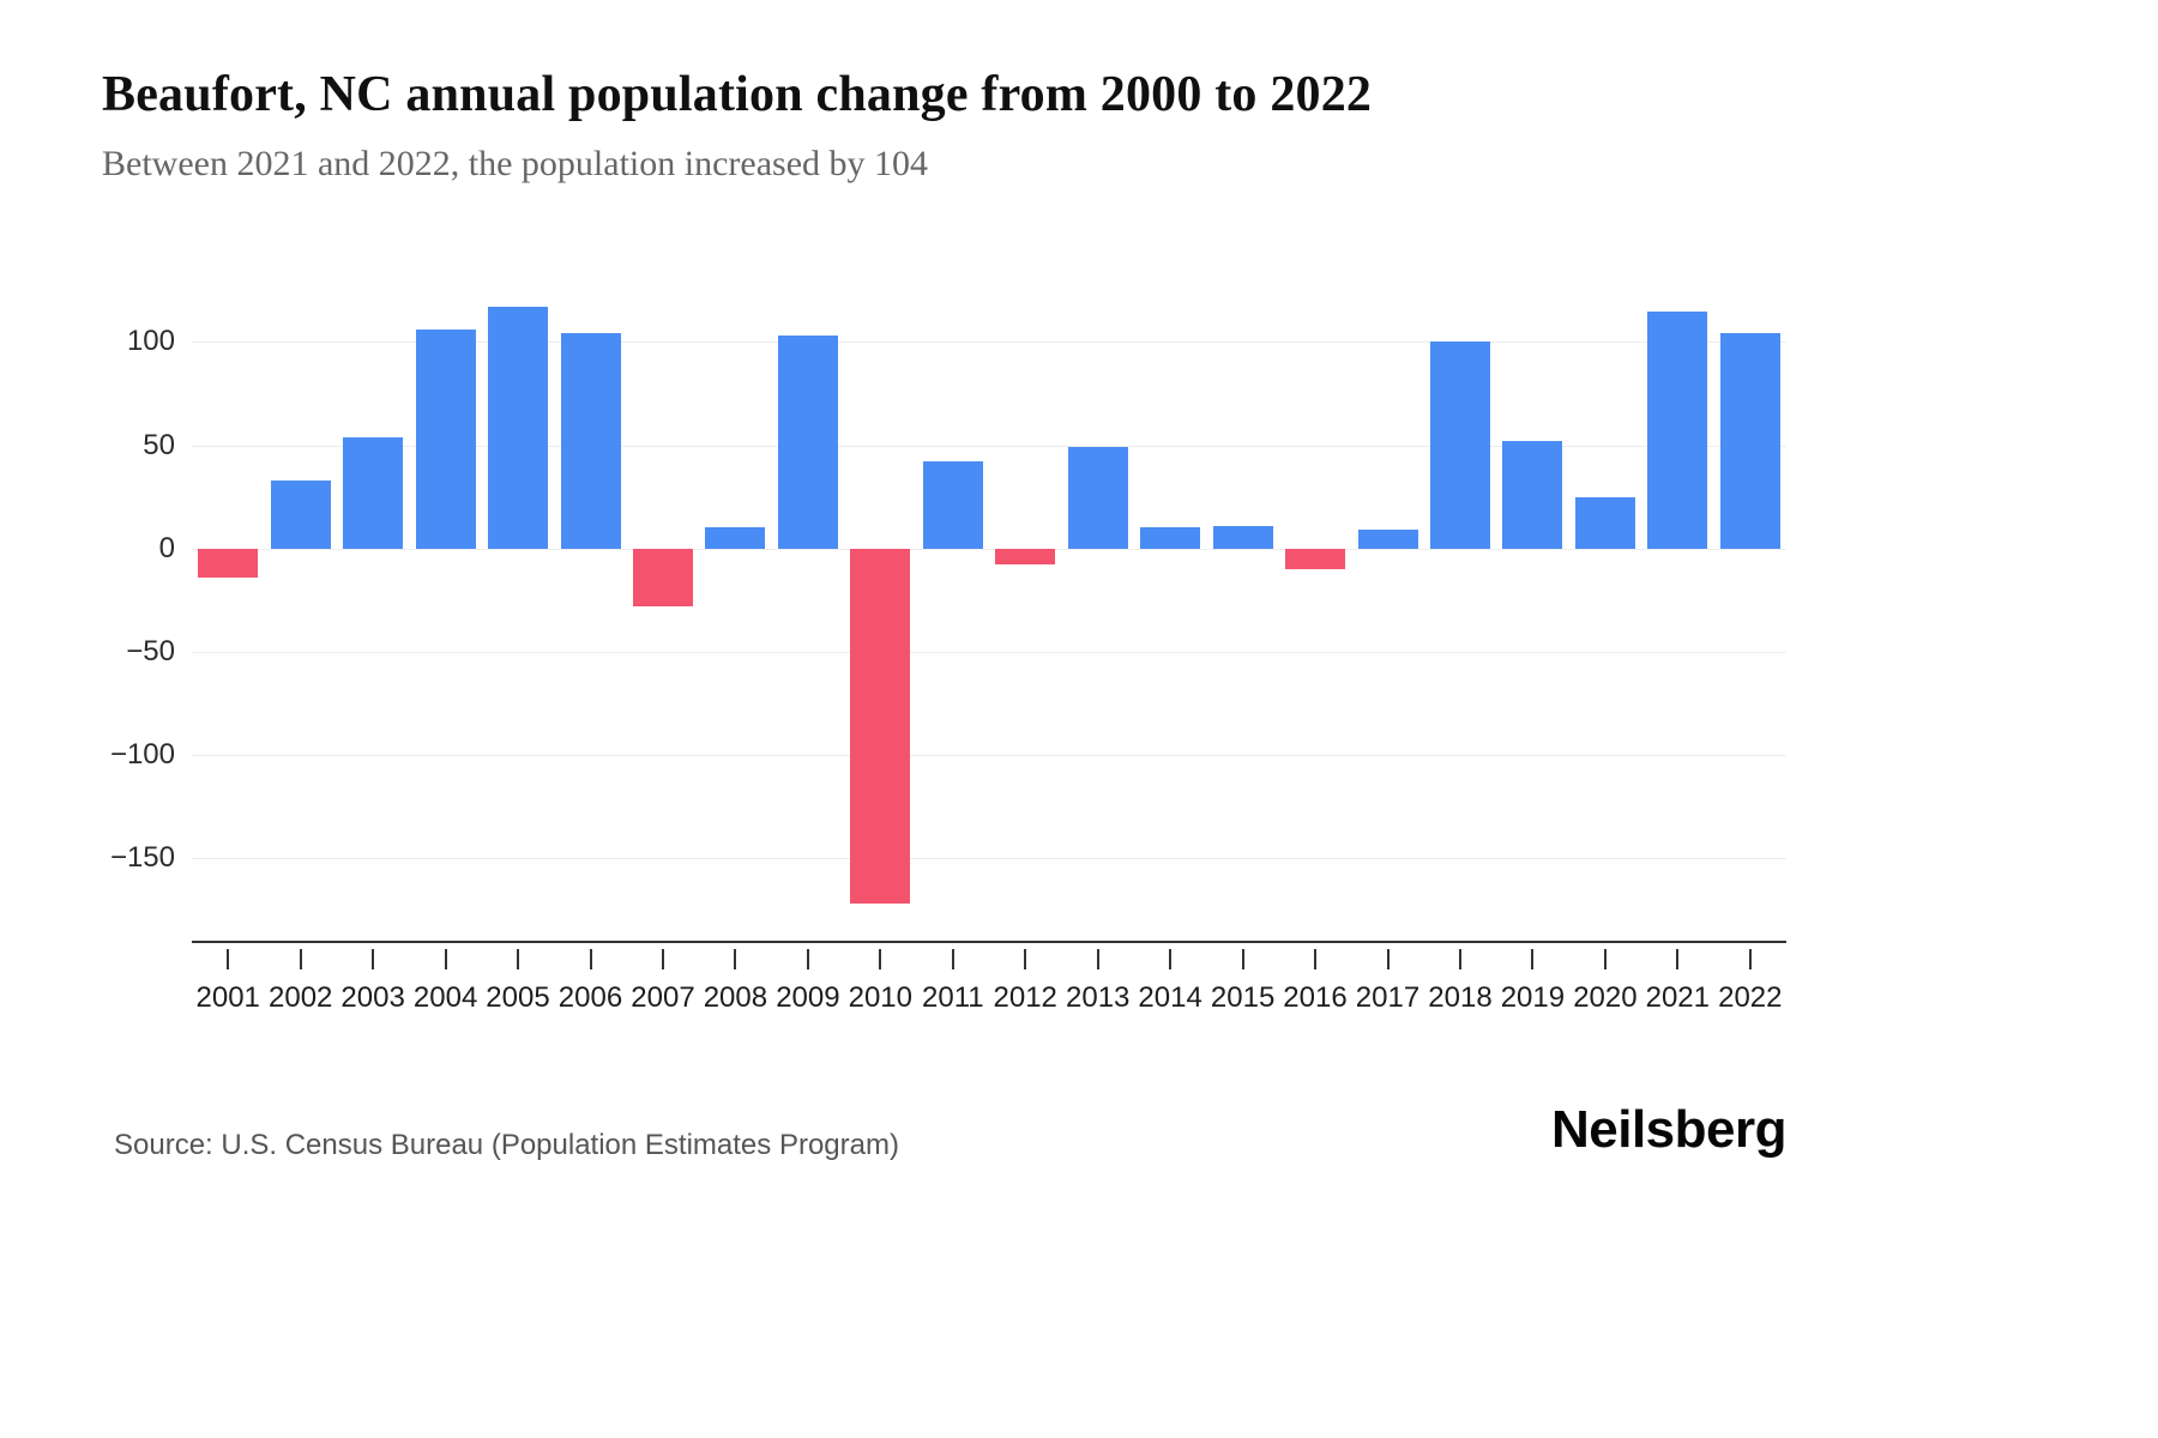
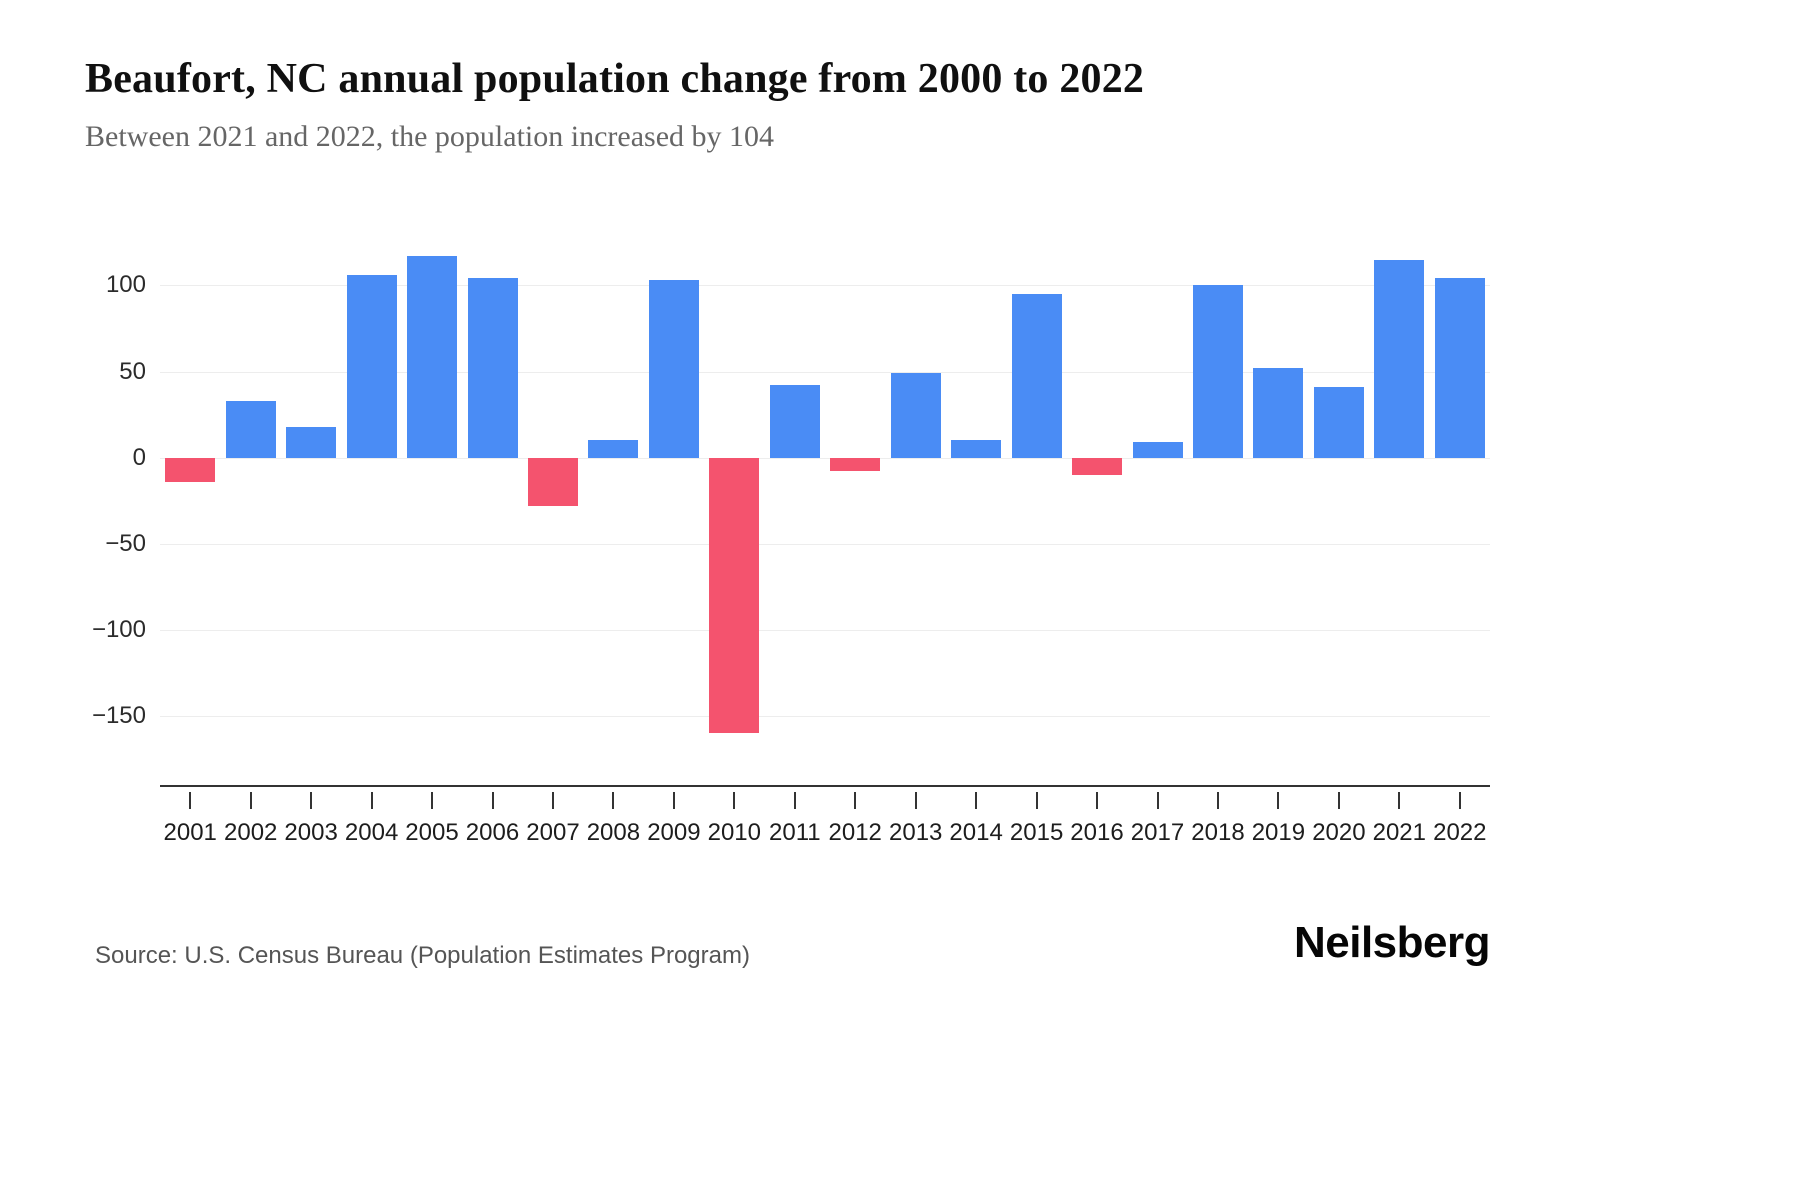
2003: 54 -> 18
2010: -172 -> -160
2015: 11 -> 95
2020: 25 -> 41
